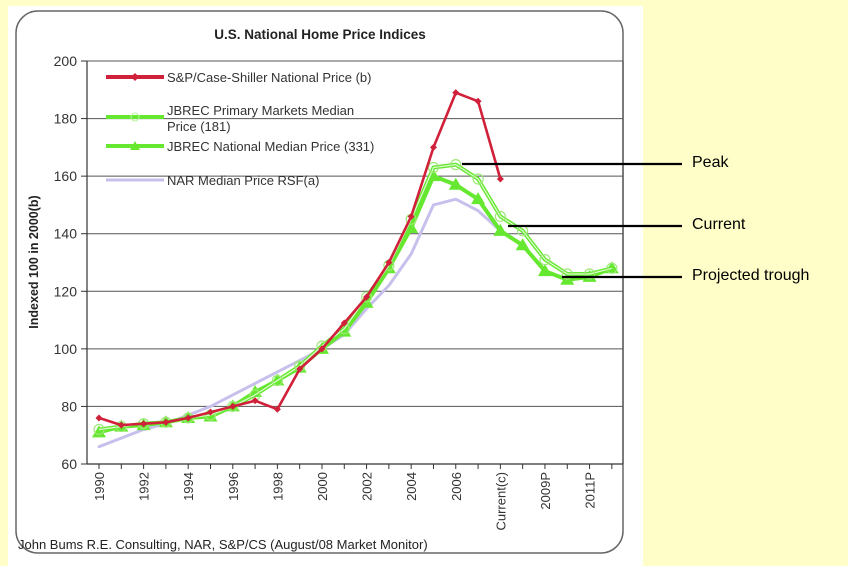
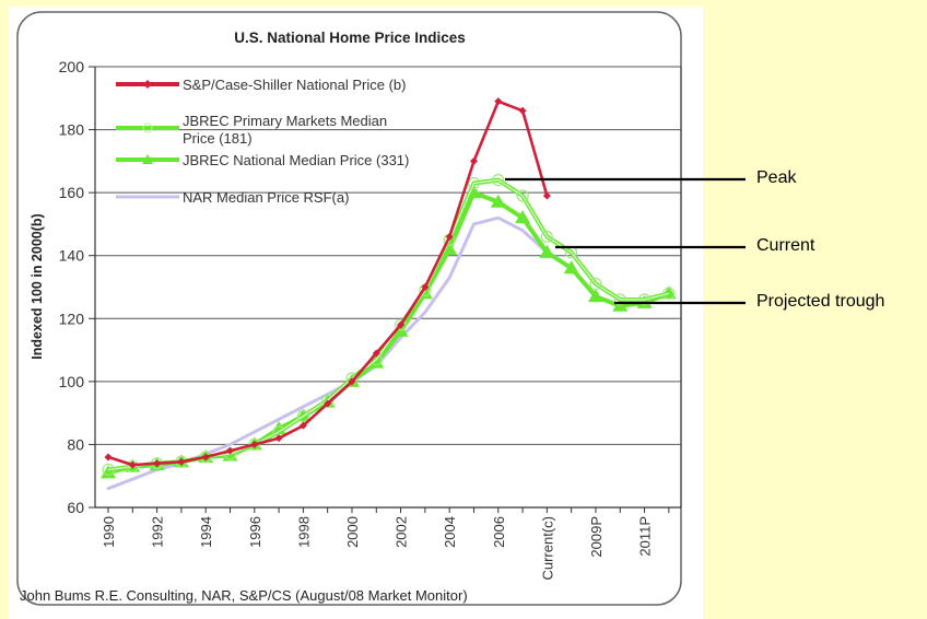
S&P/Case-Shiller National Price (b)/1998: 79 -> 86
